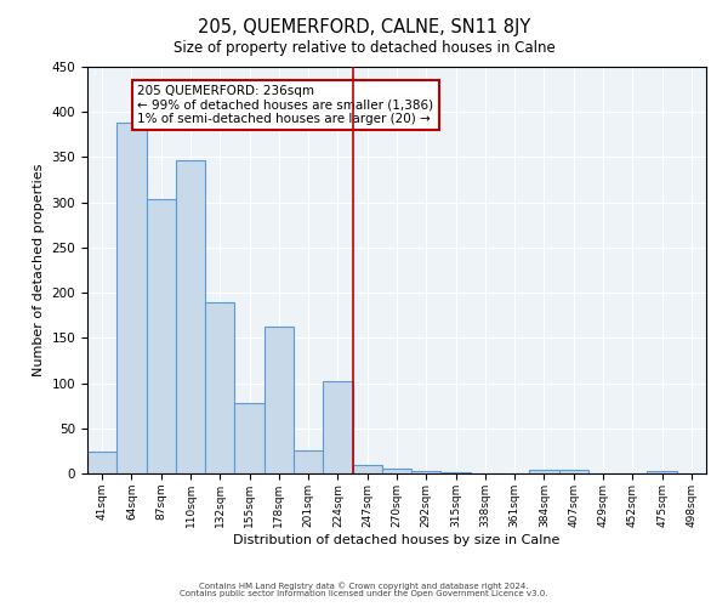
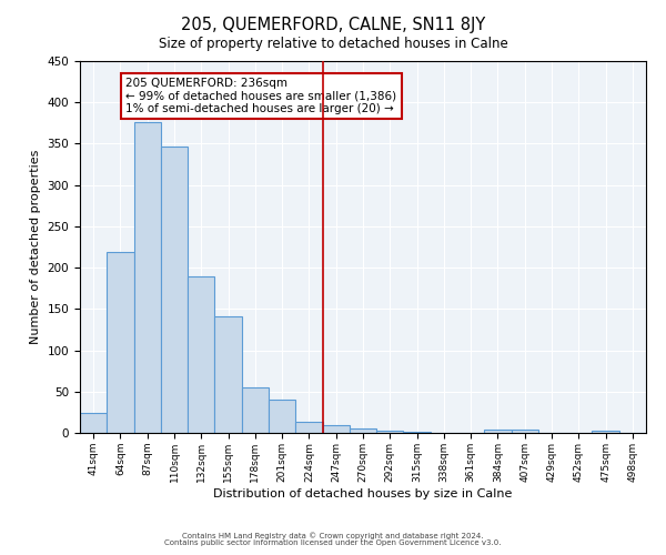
64sqm: 388 -> 219
87sqm: 304 -> 376
155sqm: 78 -> 141
178sqm: 162 -> 55
201sqm: 26 -> 40
224sqm: 102 -> 14
